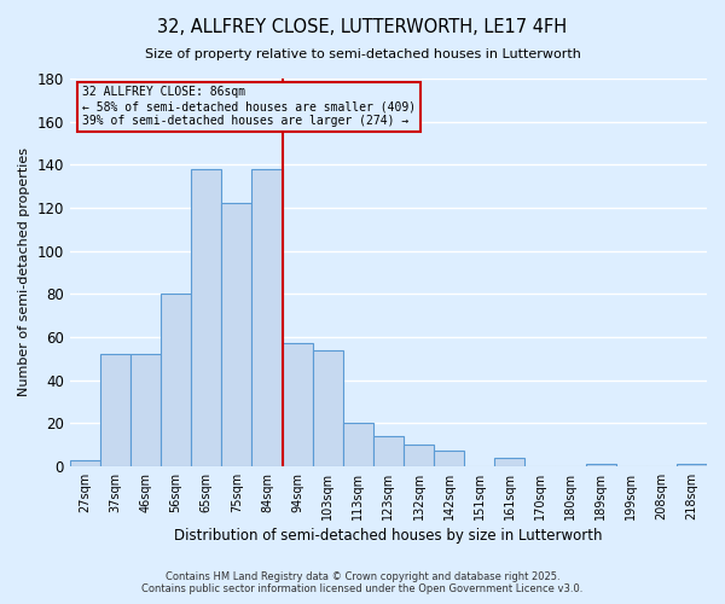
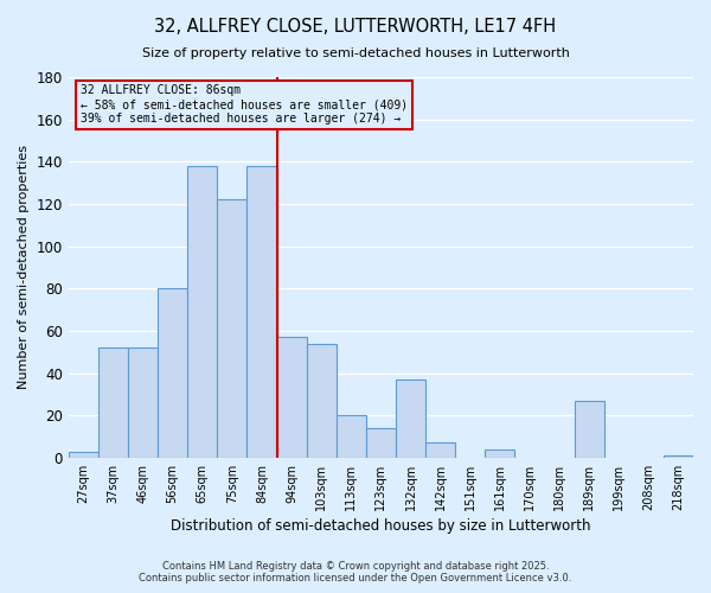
132sqm: 10 -> 37
189sqm: 1 -> 27
